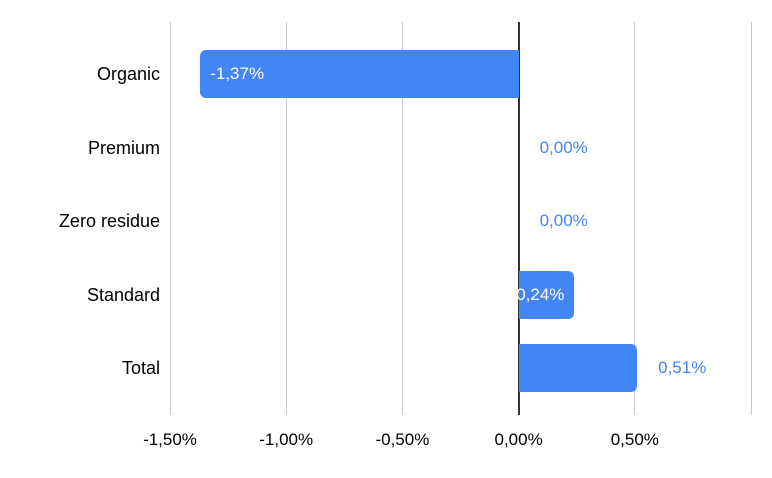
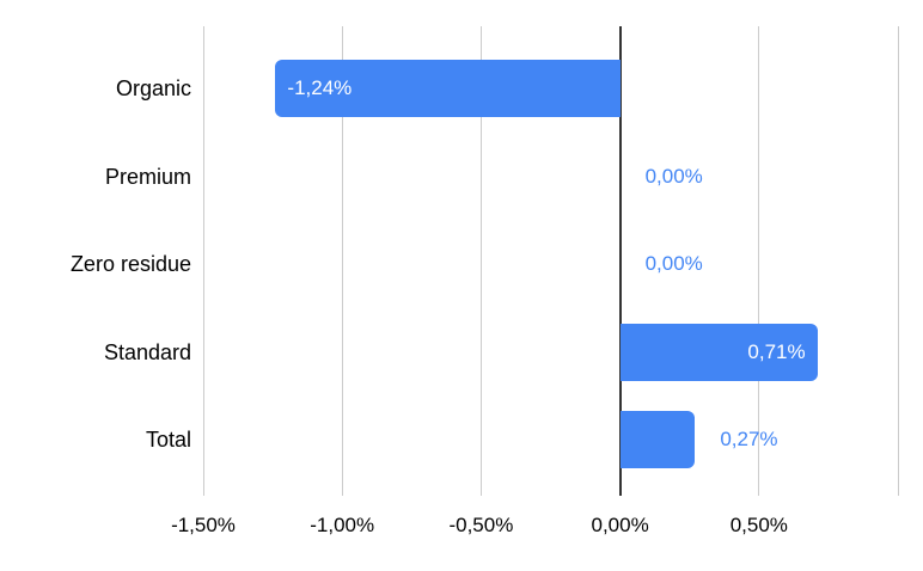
Organic: -1,37% -> -1,24%
Standard: 0,24% -> 0,71%
Total: 0,51% -> 0,27%
